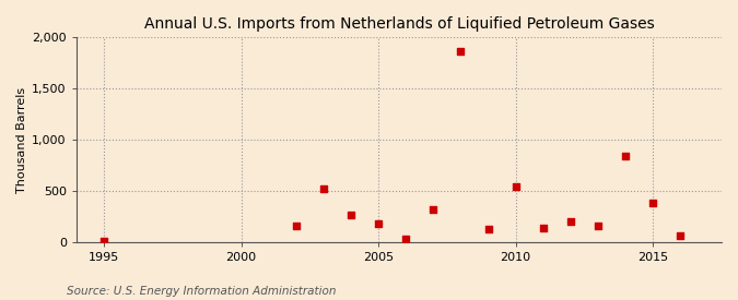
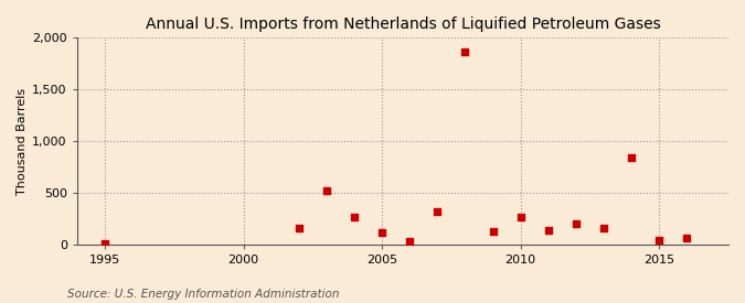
2005: 180 -> 110
2010: 540 -> 260
2015: 380 -> 40
